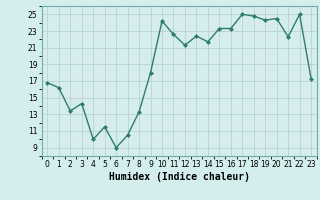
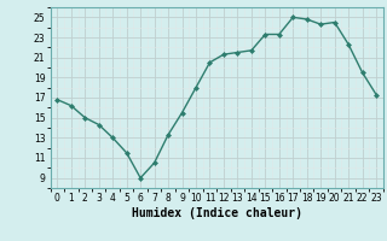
2: 13.4 -> 15.0
4: 10.0 -> 13.0
9: 18.0 -> 15.5
10: 24.2 -> 18.0
11: 22.6 -> 20.5
13: 22.4 -> 21.5
22: 25.0 -> 19.5
